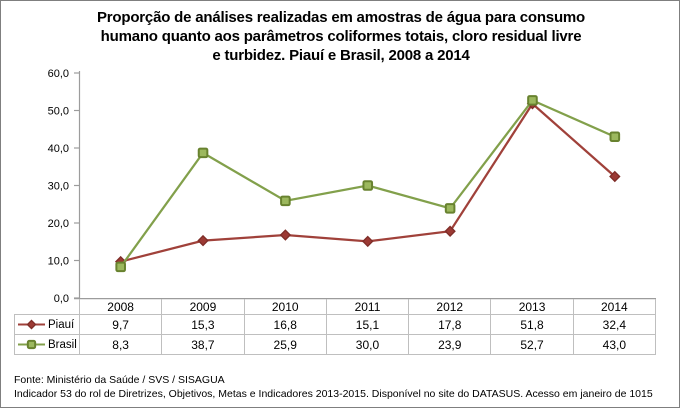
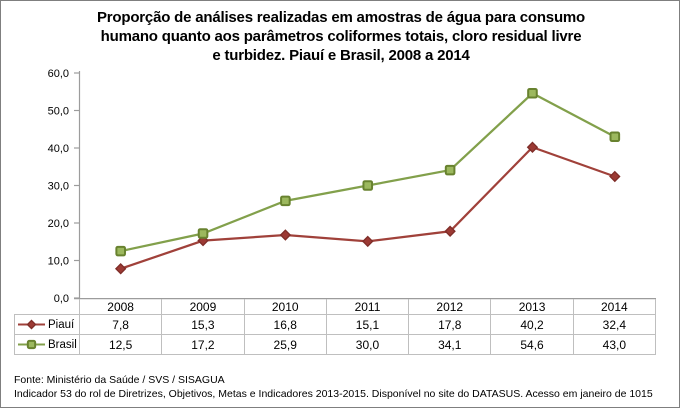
Piauí/2008: 9,7 -> 7,8
Brasil/2008: 8,3 -> 12,5
Brasil/2009: 38,7 -> 17,2
Brasil/2012: 23,9 -> 34,1
Piauí/2013: 51,8 -> 40,2
Brasil/2013: 52,7 -> 54,6
